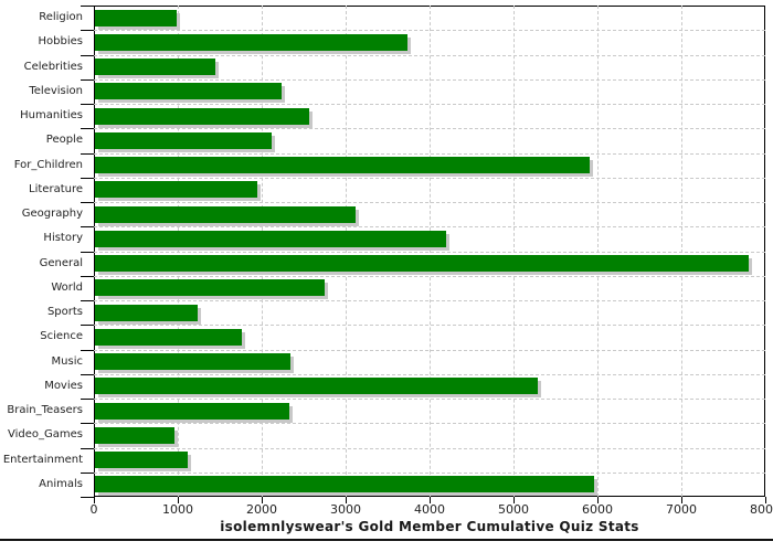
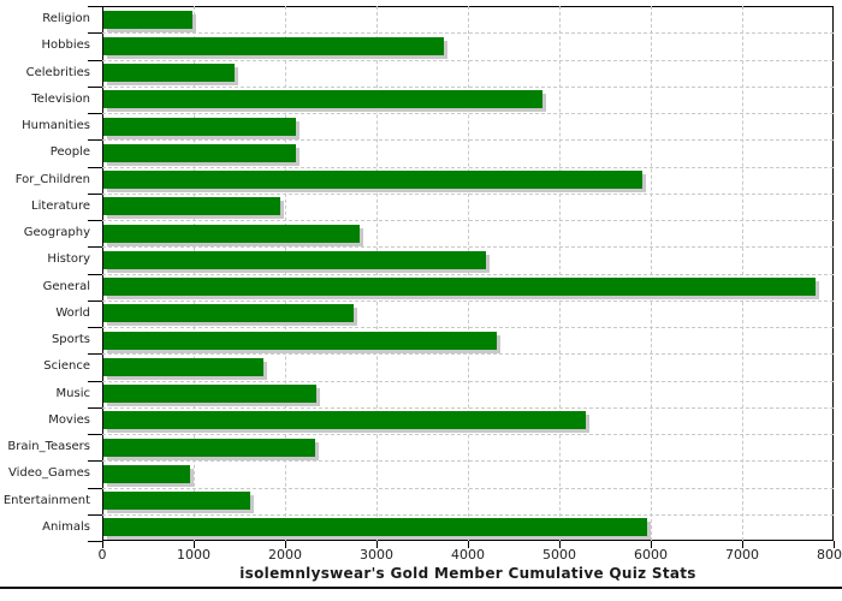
Television: 2200 -> 4800
Humanities: 2600 -> 2100
Geography: 3100 -> 2800
Sports: 1200 -> 4300
Entertainment: 1100 -> 1600
